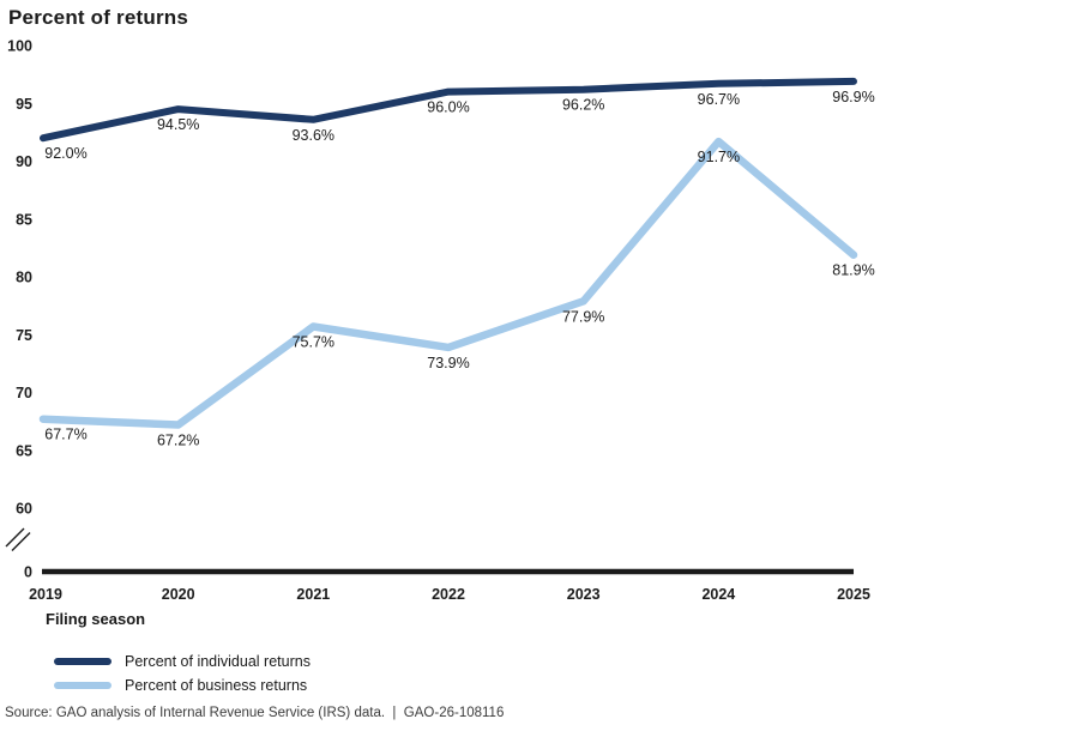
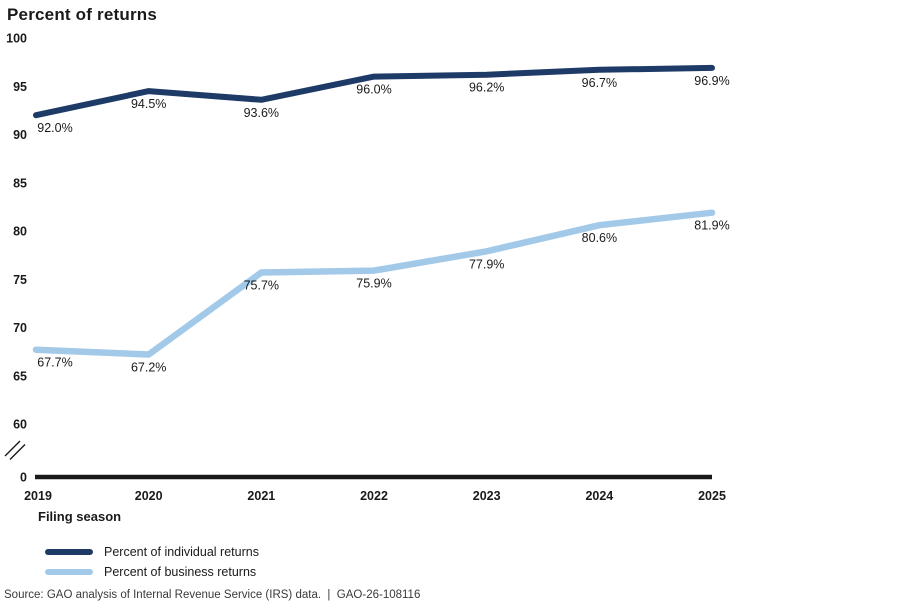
Percent of business returns/2022: 73.9% -> 75.9%
Percent of business returns/2024: 91.7% -> 80.6%
